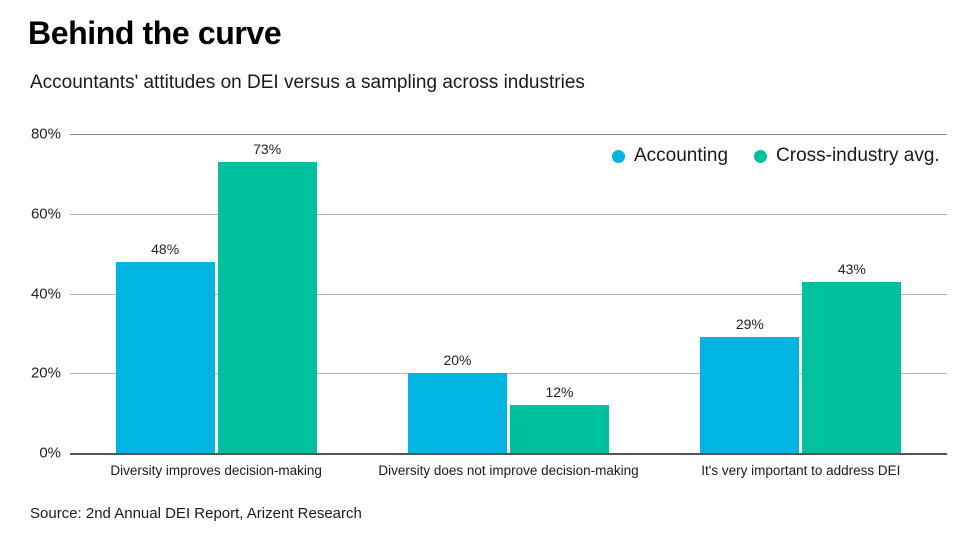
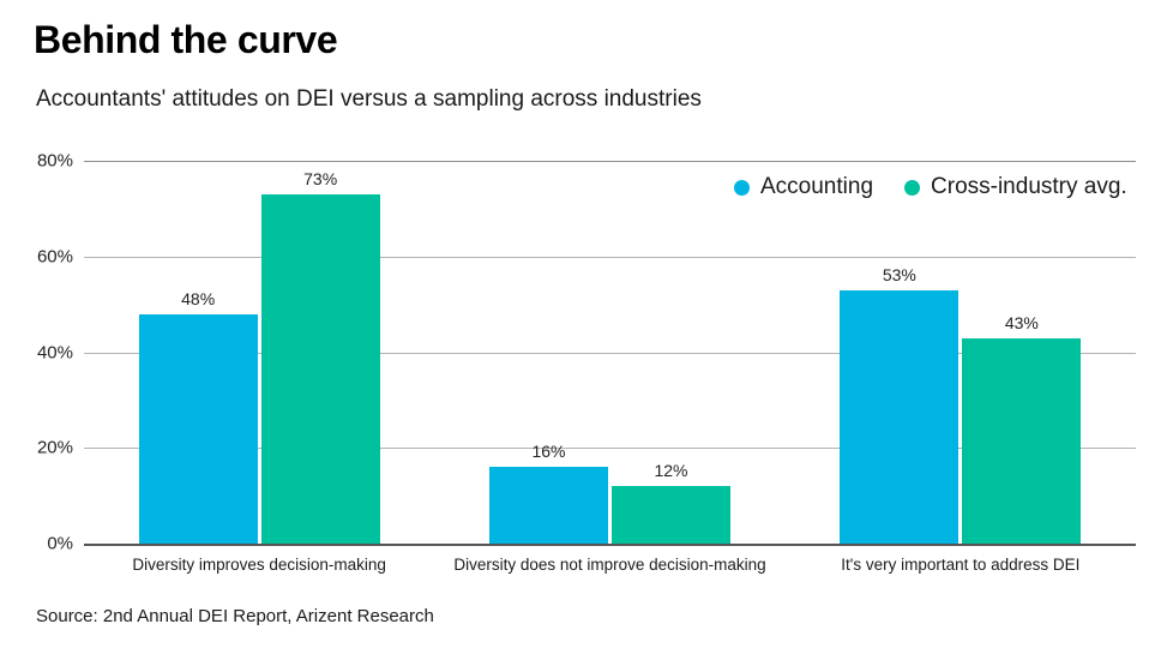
Accounting/Diversity does not improve decision-making: 20% -> 16%
Accounting/It's very important to address DEI: 29% -> 53%
